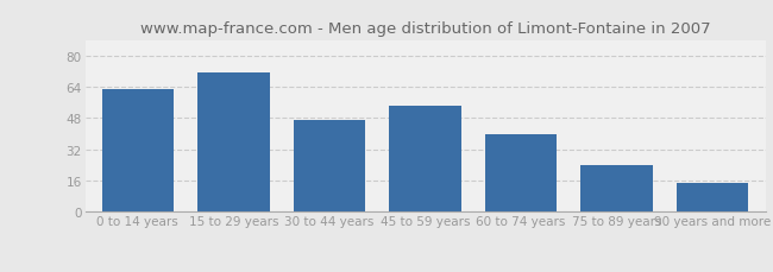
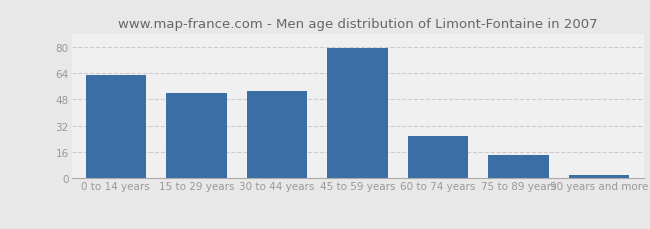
15 to 29 years: 71 -> 52
30 to 44 years: 47 -> 53
45 to 59 years: 54 -> 79
60 to 74 years: 40 -> 26
75 to 89 years: 24 -> 14
90 years and more: 15 -> 2
